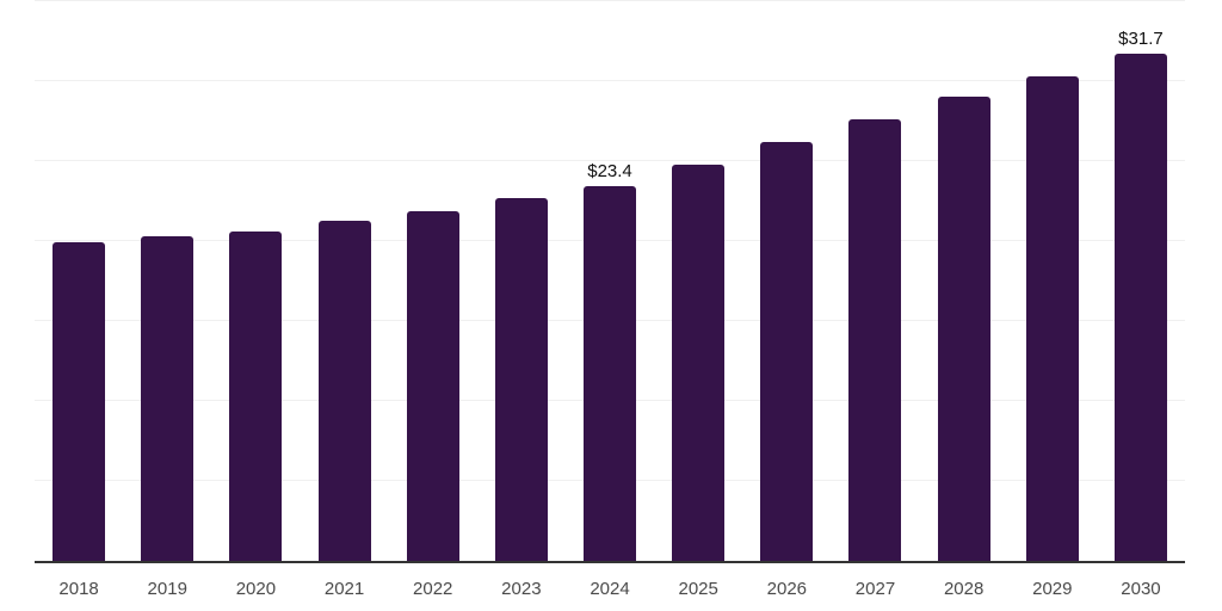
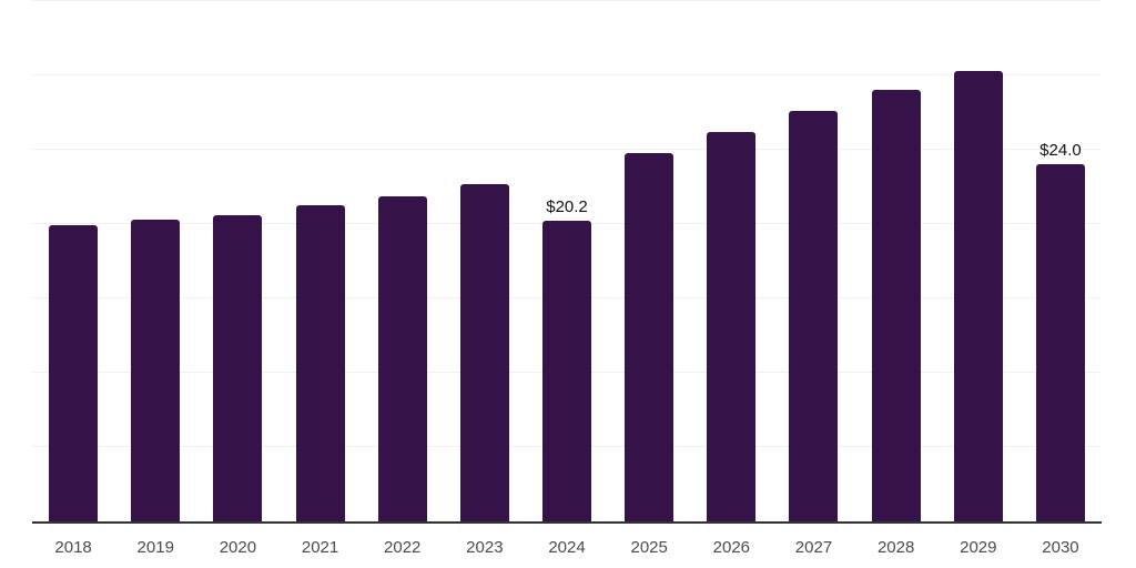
2024: $23.4 -> $20.2
2030: $31.7 -> $24.0
